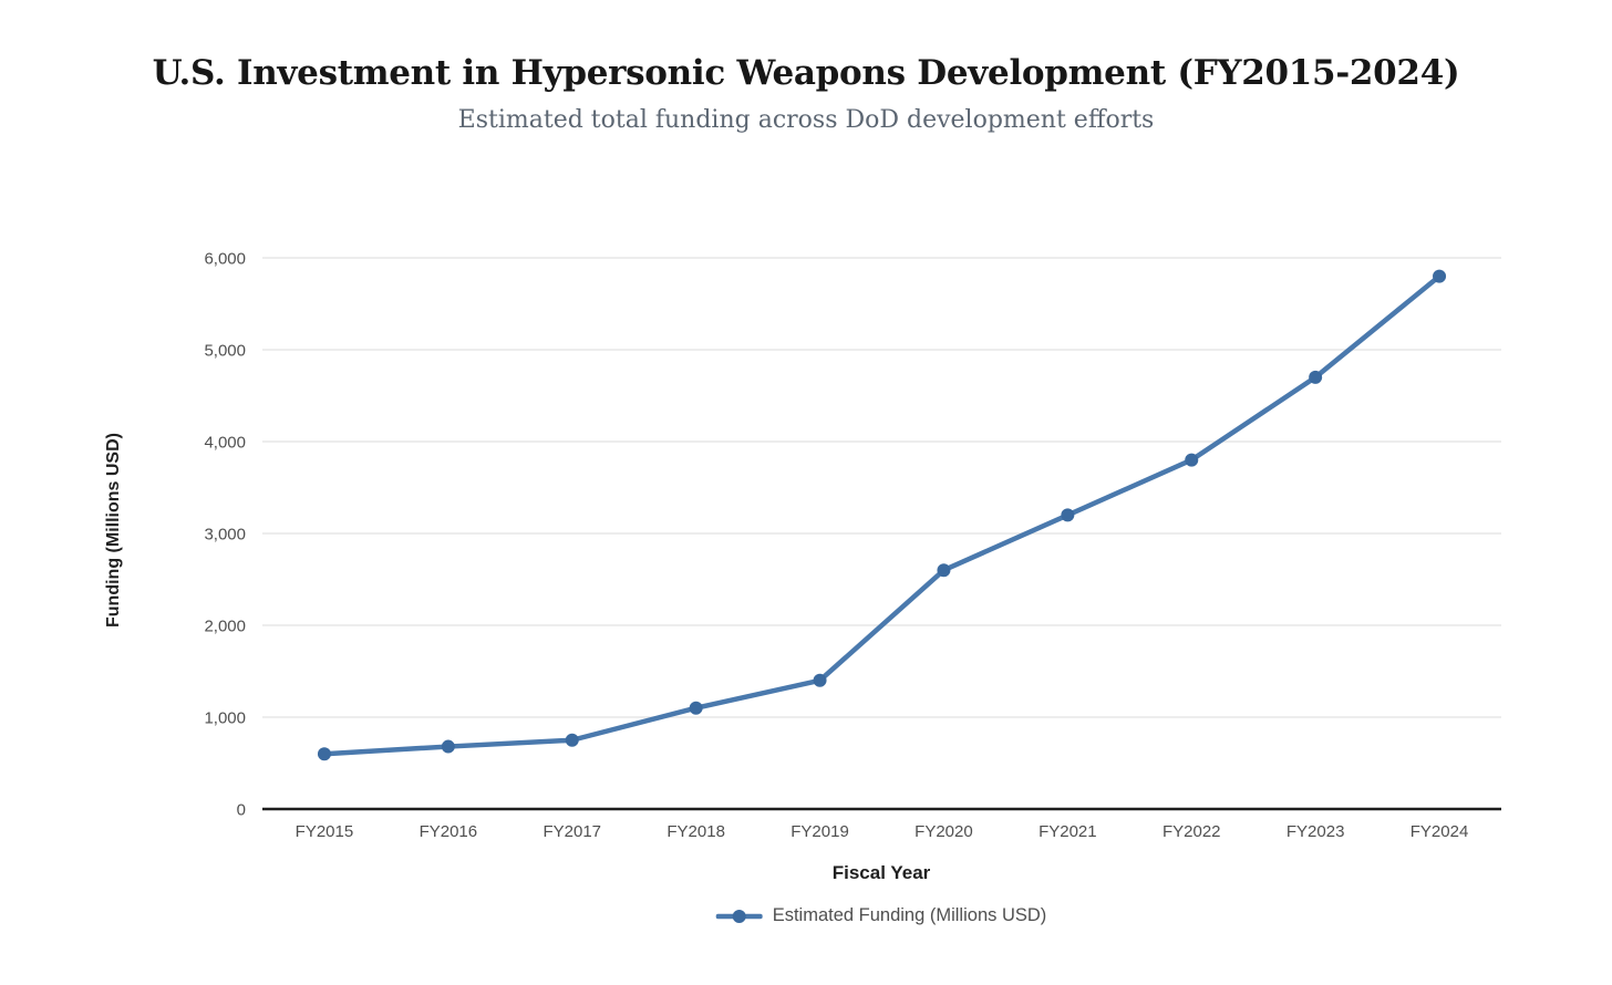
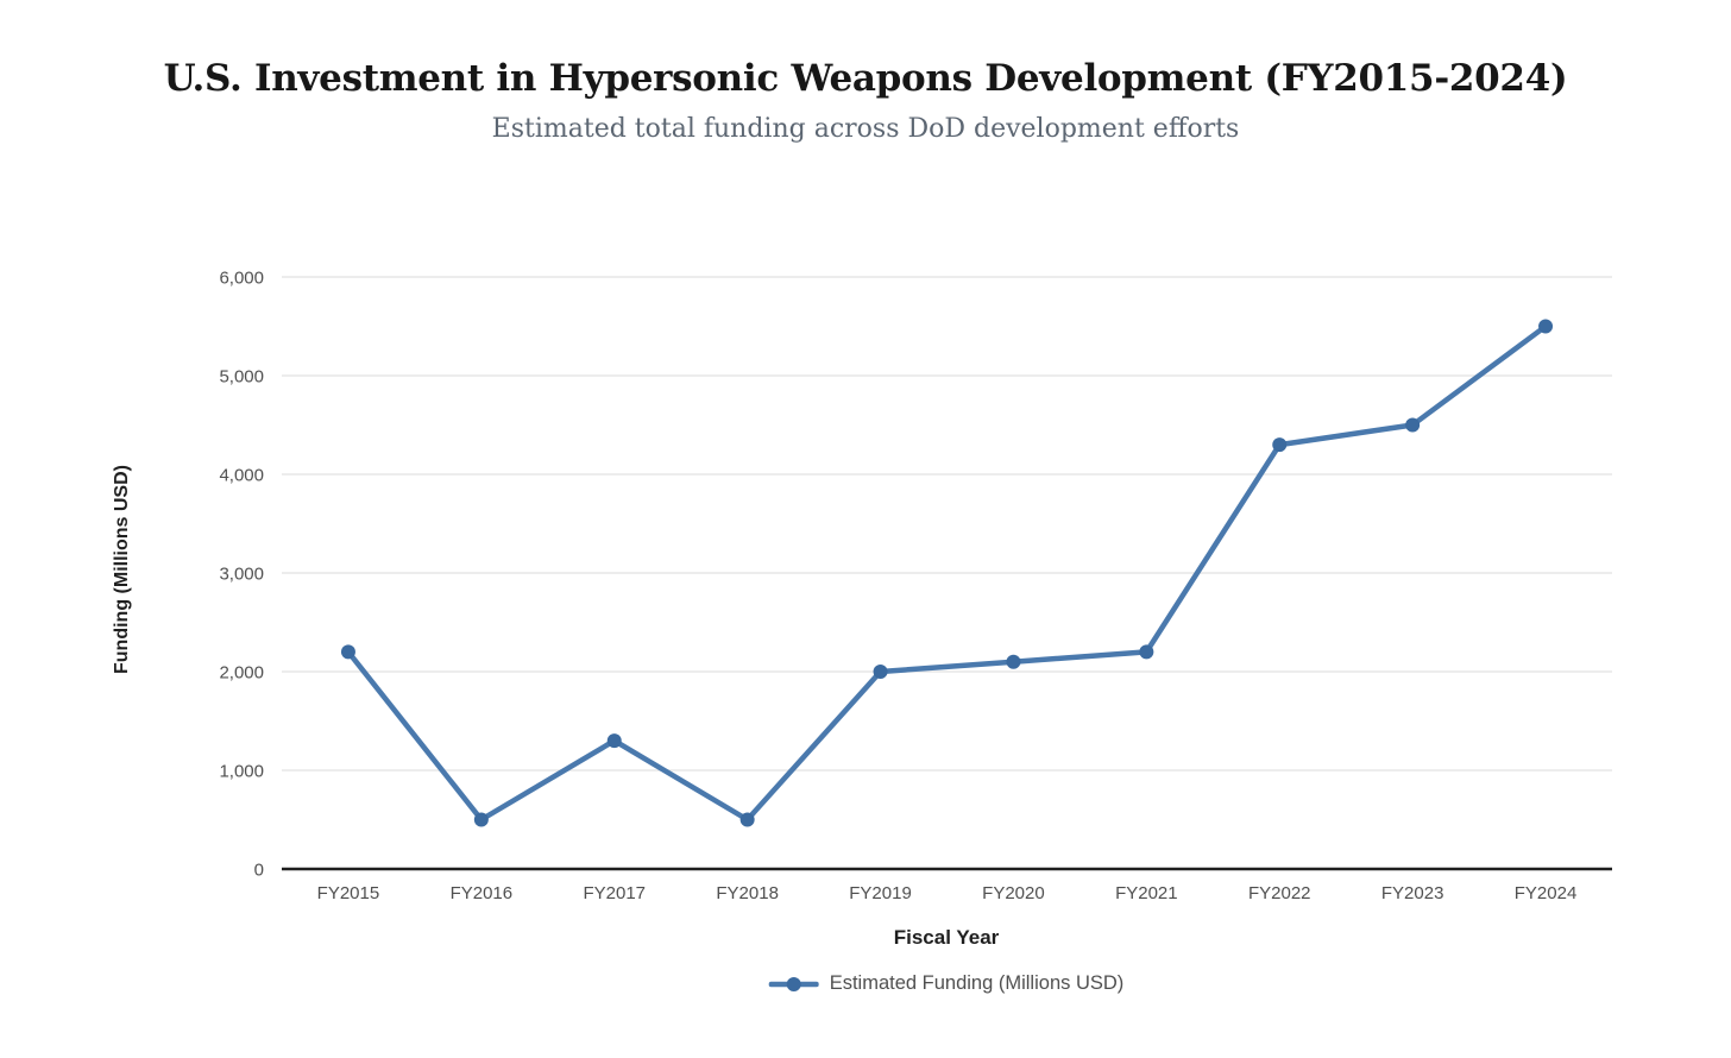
FY2015: 600 -> 2200
FY2016: 700 -> 500
FY2017: 800 -> 1300
FY2018: 1100 -> 500
FY2019: 1400 -> 2000
FY2020: 2600 -> 2100
FY2021: 3200 -> 2200
FY2022: 3800 -> 4300
FY2023: 4700 -> 4500
FY2024: 5800 -> 5500
